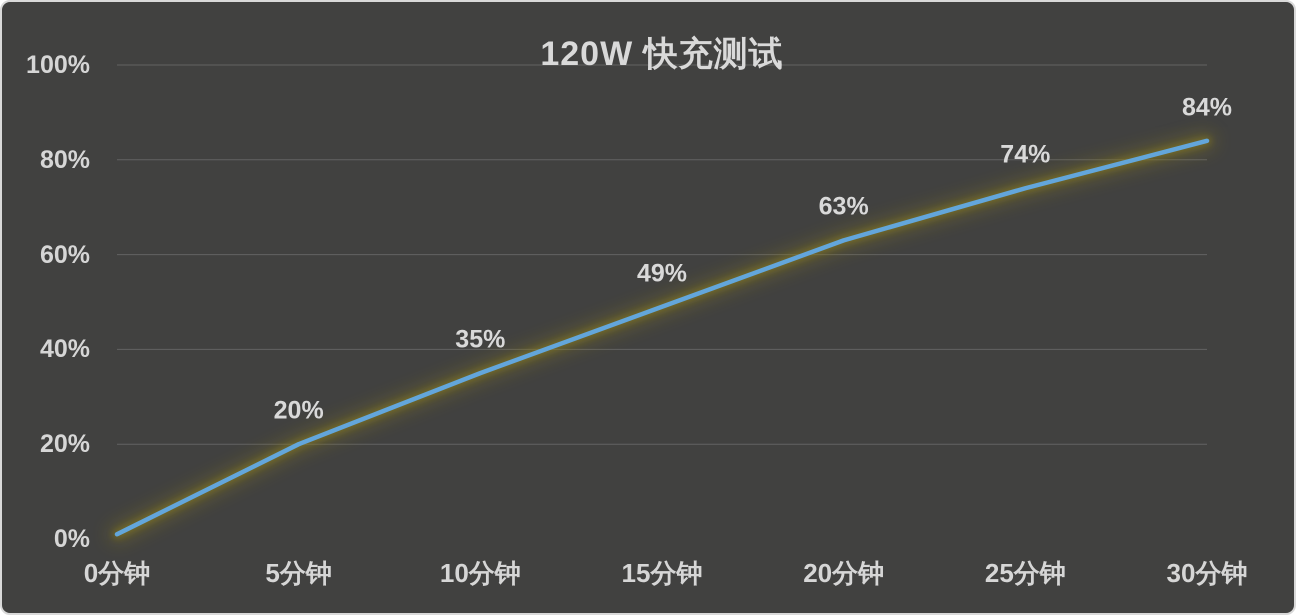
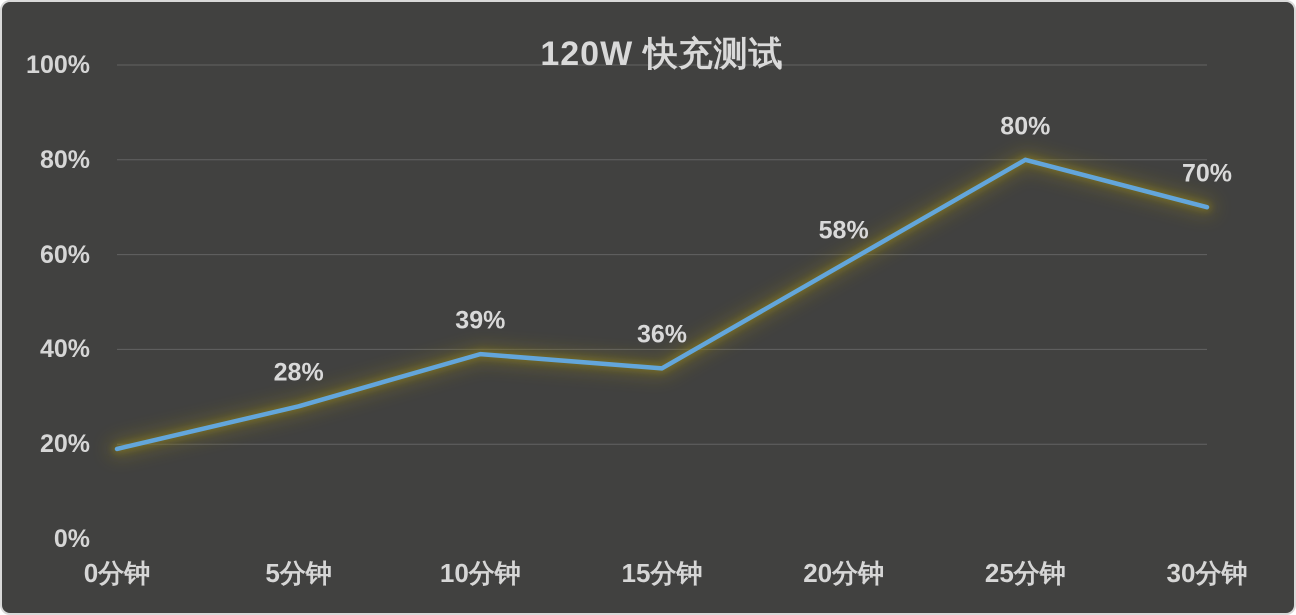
0分钟: 1% -> 19%
5分钟: 20% -> 28%
10分钟: 35% -> 39%
15分钟: 49% -> 36%
20分钟: 63% -> 58%
25分钟: 74% -> 80%
30分钟: 84% -> 70%
